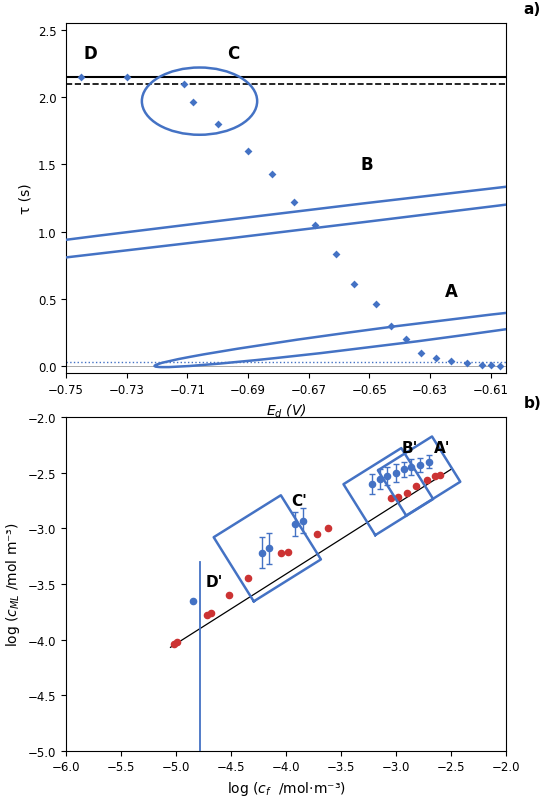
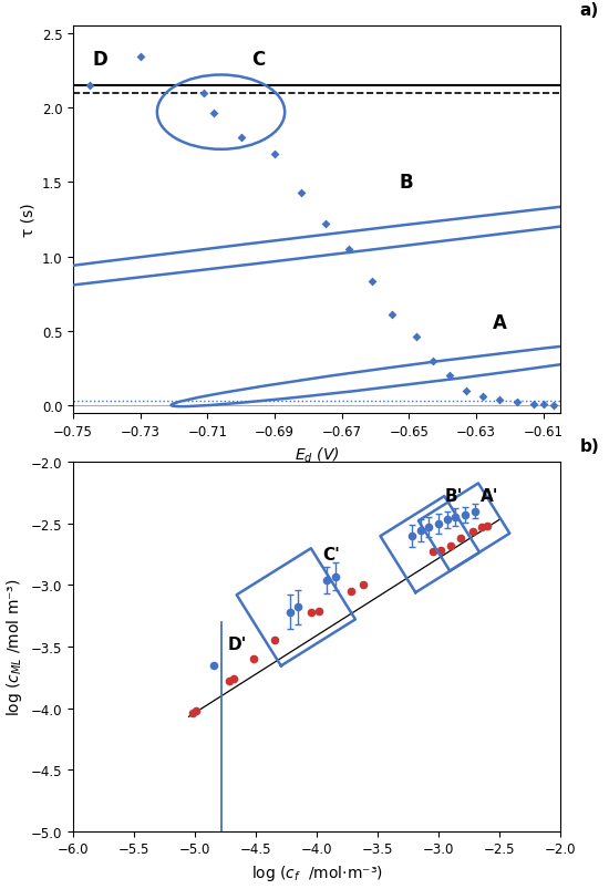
−0.73: 2.15 -> 2.34
−0.69: 1.60 -> 1.69
